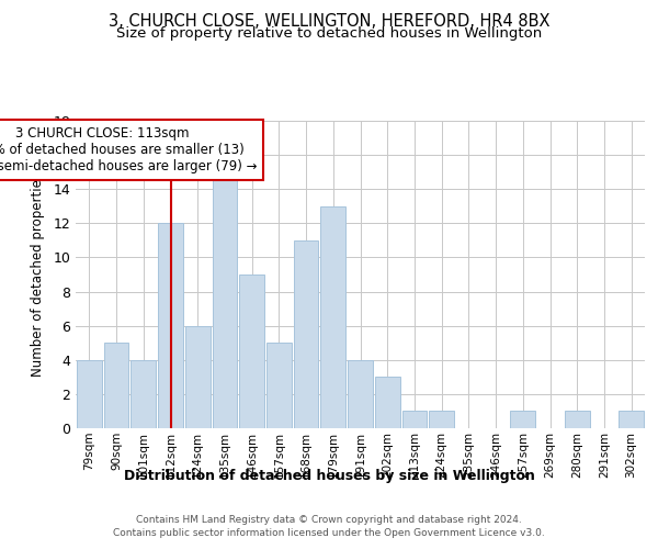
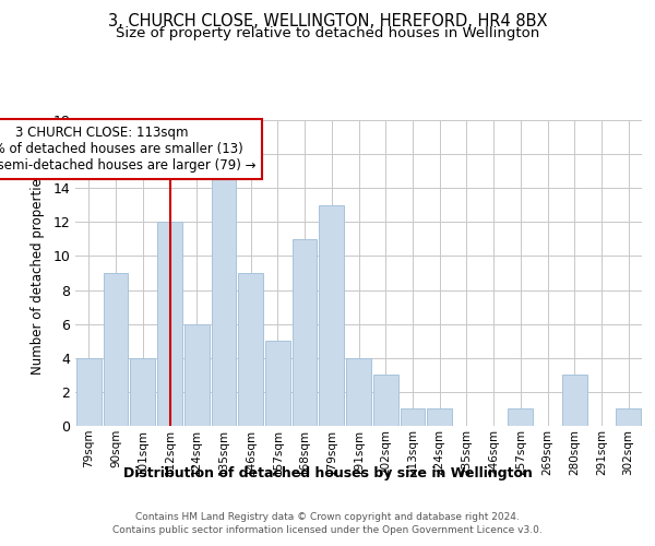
90sqm: 5 -> 9
280sqm: 1 -> 3
